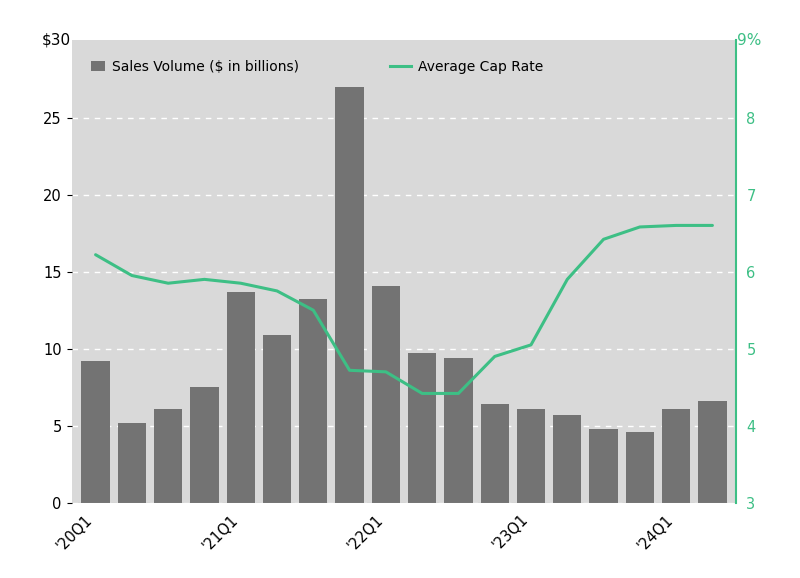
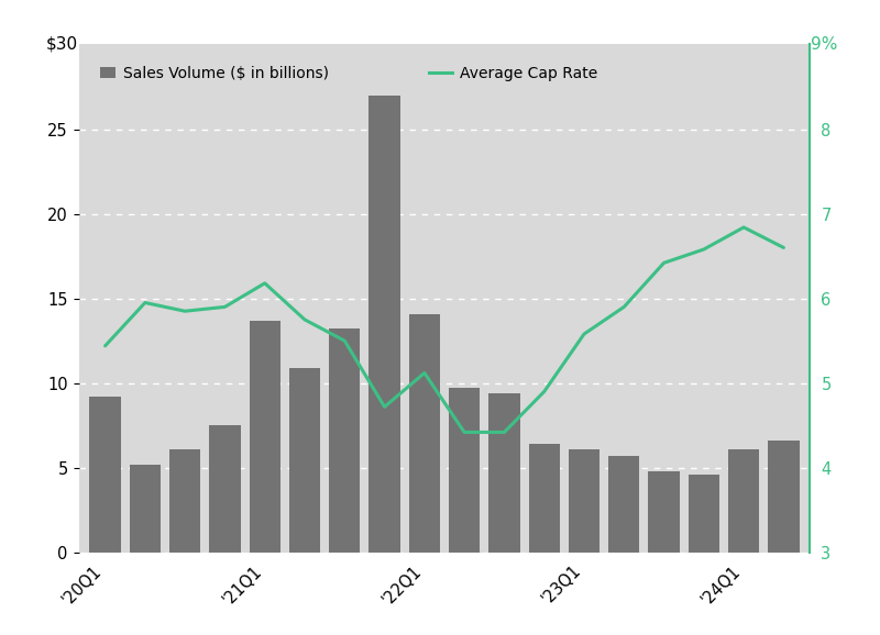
Average Cap Rate/'20Q1: 6.22 -> 5.44
Average Cap Rate/'21Q1: 5.85 -> 6.18
Average Cap Rate/'22Q1: 4.70 -> 5.12
Average Cap Rate/'23Q1: 5.05 -> 5.58
Average Cap Rate/'24Q1: 6.60 -> 6.84
